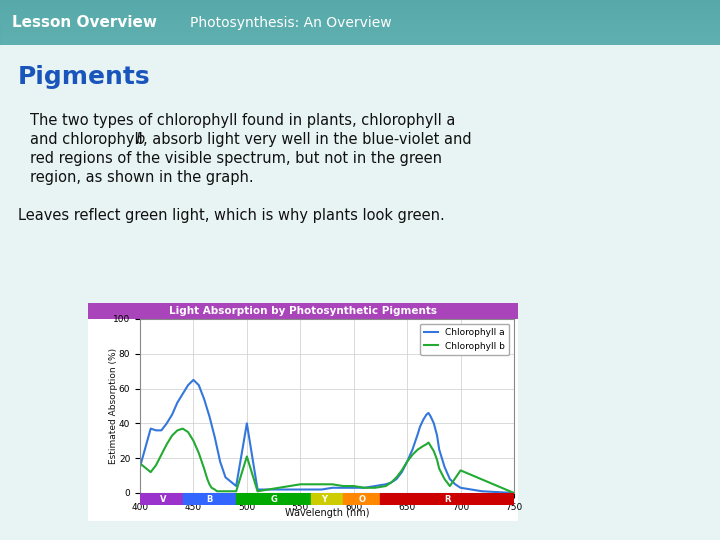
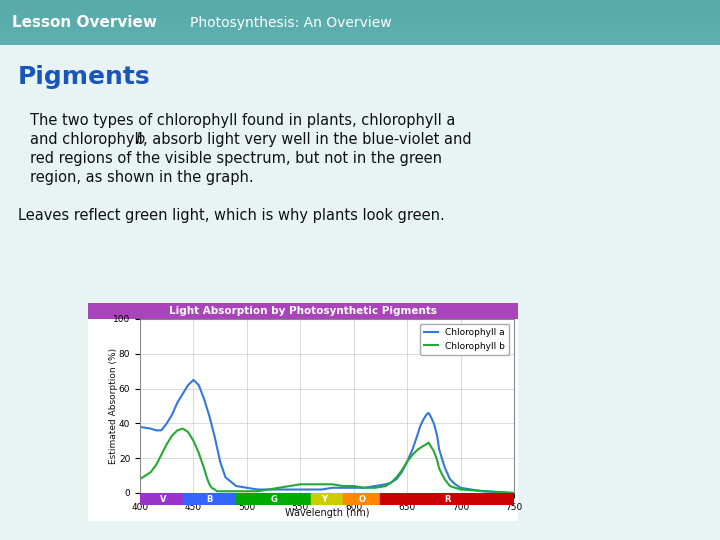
Chlorophyll a/400: 15 -> 38
Chlorophyll b/400: 17 -> 8
Chlorophyll a/500: 40 -> 3
Chlorophyll b/500: 21 -> 1
Chlorophyll b/700: 13 -> 2
